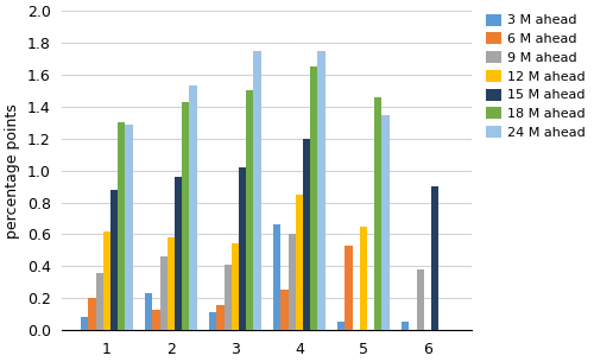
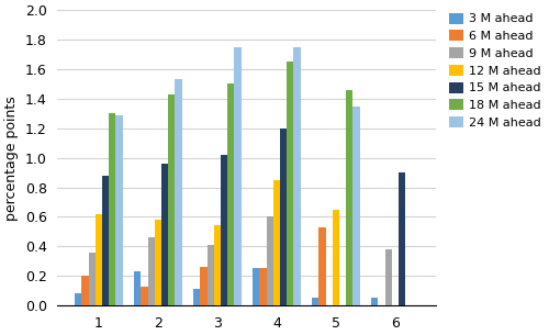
6 M ahead/3: 0.16 -> 0.26
3 M ahead/4: 0.66 -> 0.25
